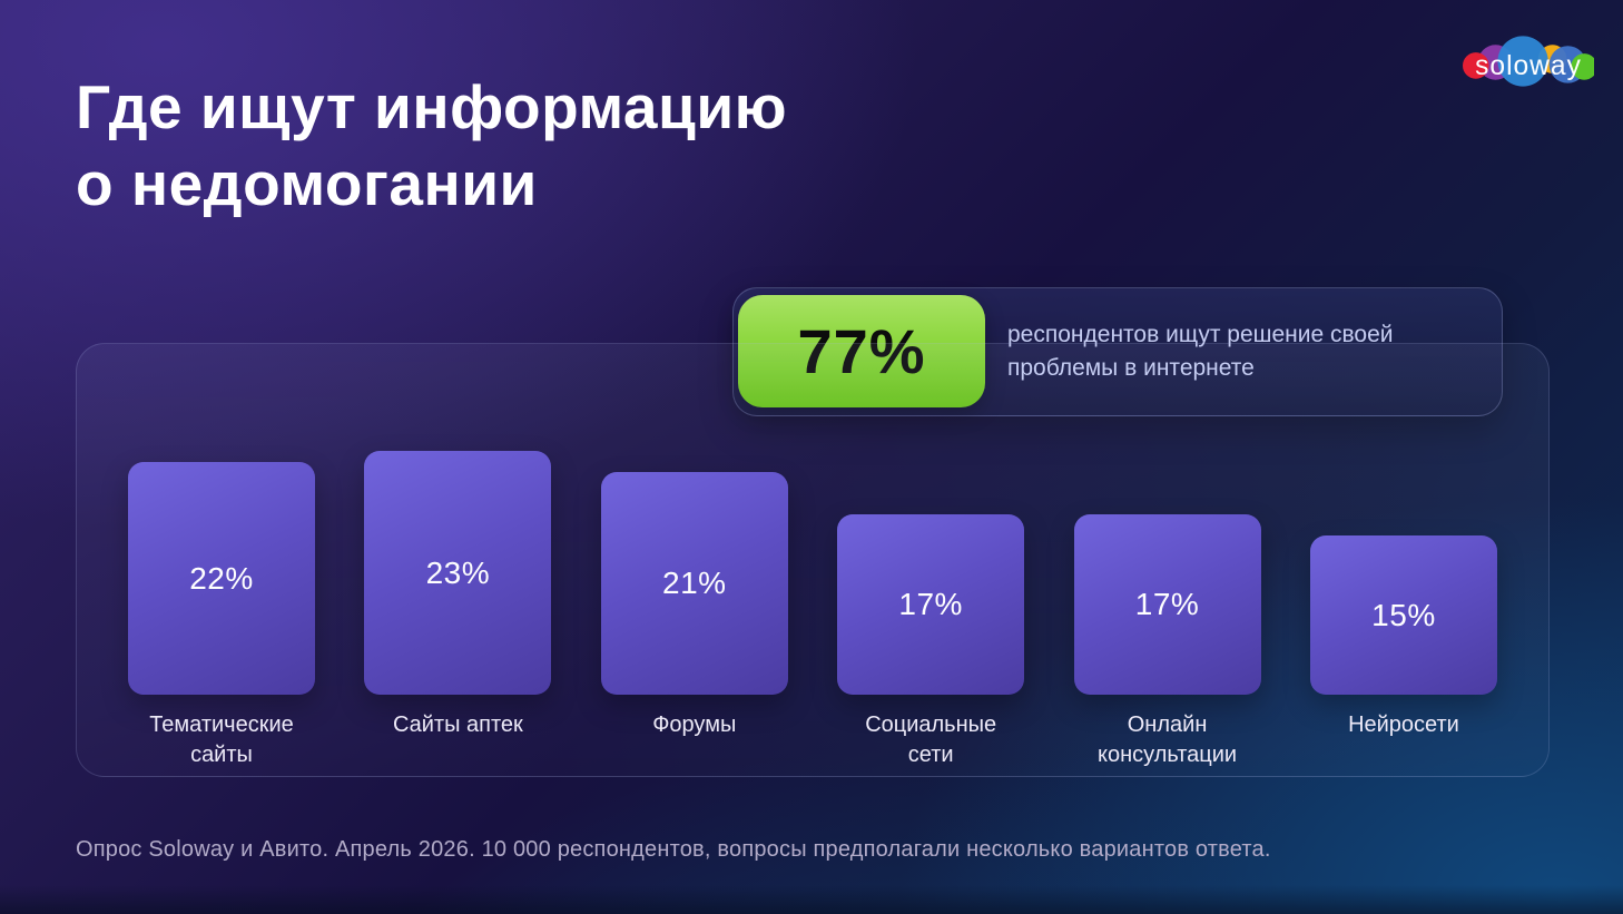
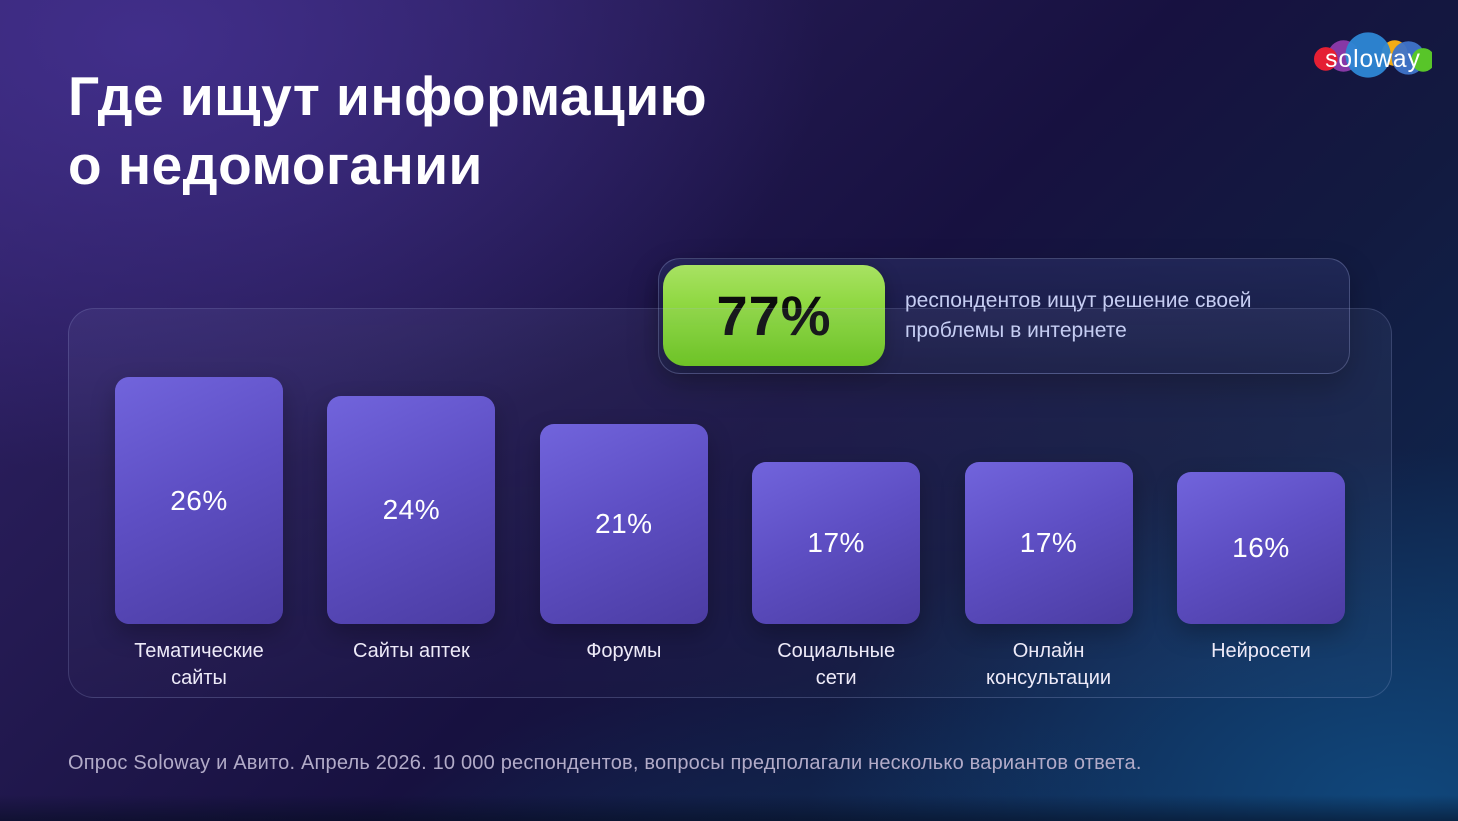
Тематические сайты: 22% -> 26%
Сайты аптек: 23% -> 24%
Нейросети: 15% -> 16%
